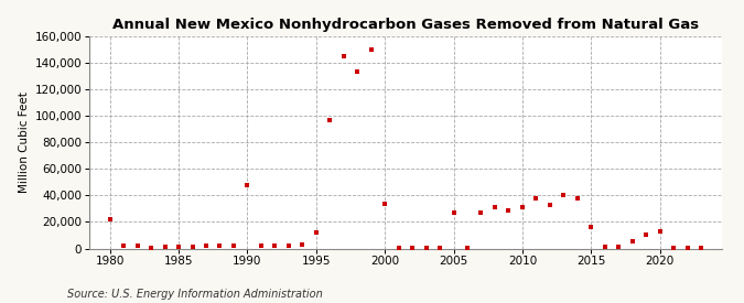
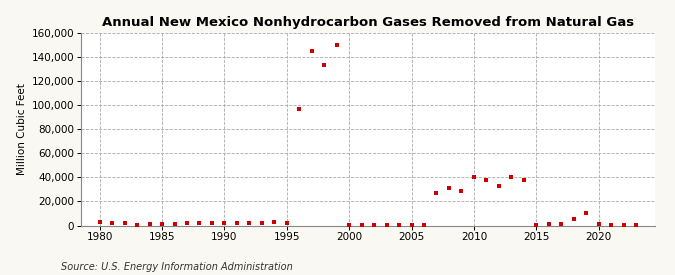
1980: 22,000 -> 2,000
1990: 48,000 -> 2,000
1995: 12,000 -> 2,000
2000: 34,000 -> 0
2005: 27,000 -> 0
2010: 31,000 -> 40,000
2015: 16,000 -> 1,000
2020: 13,000 -> 1,000
